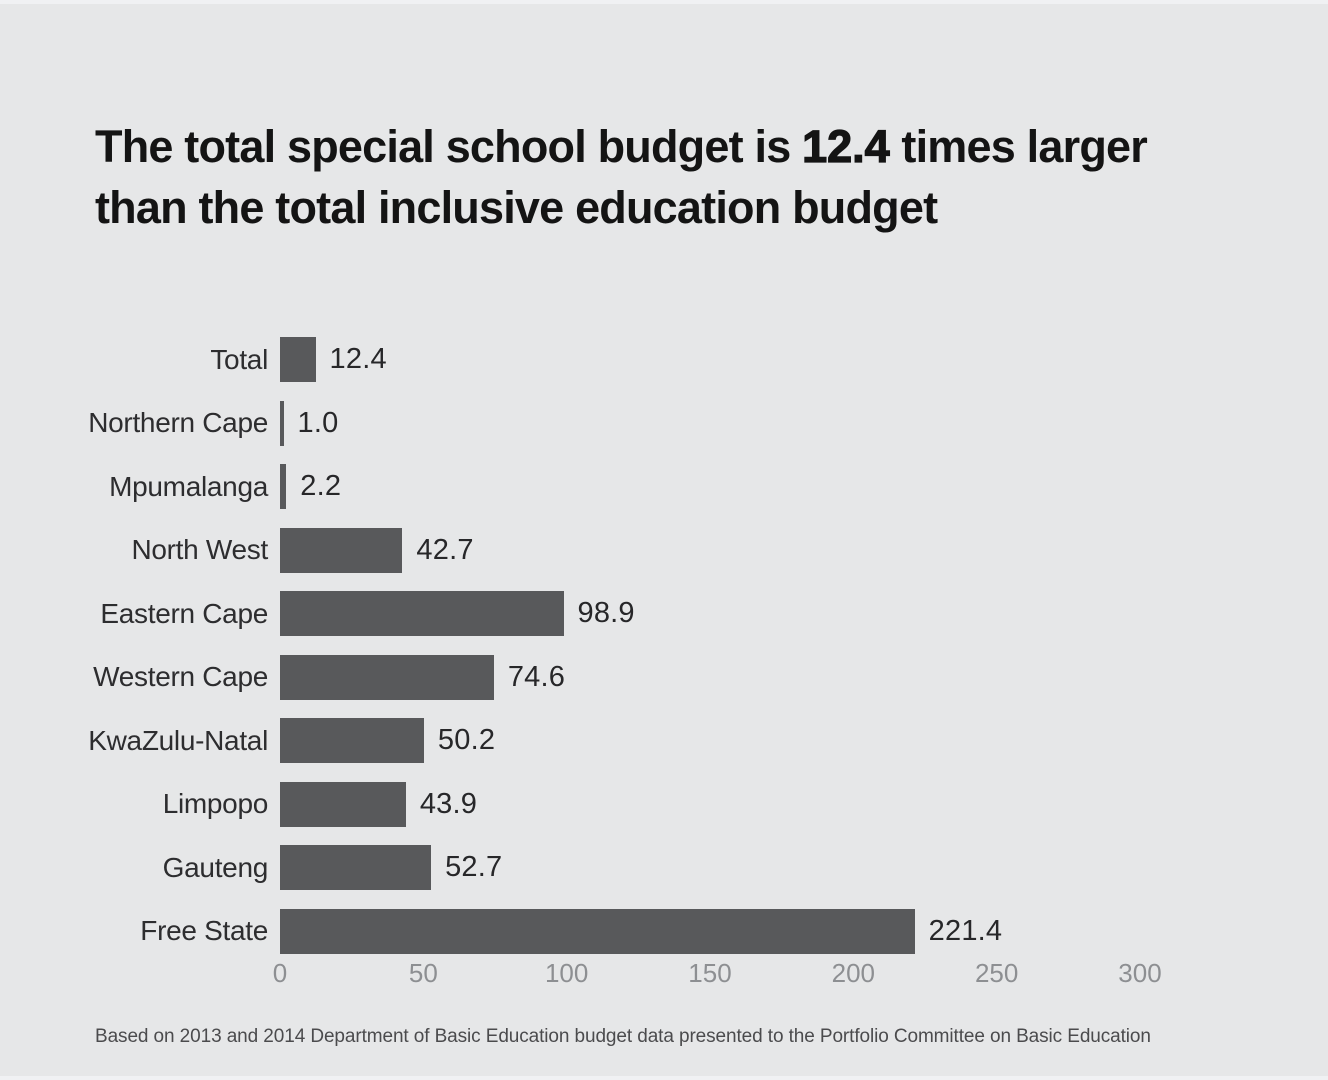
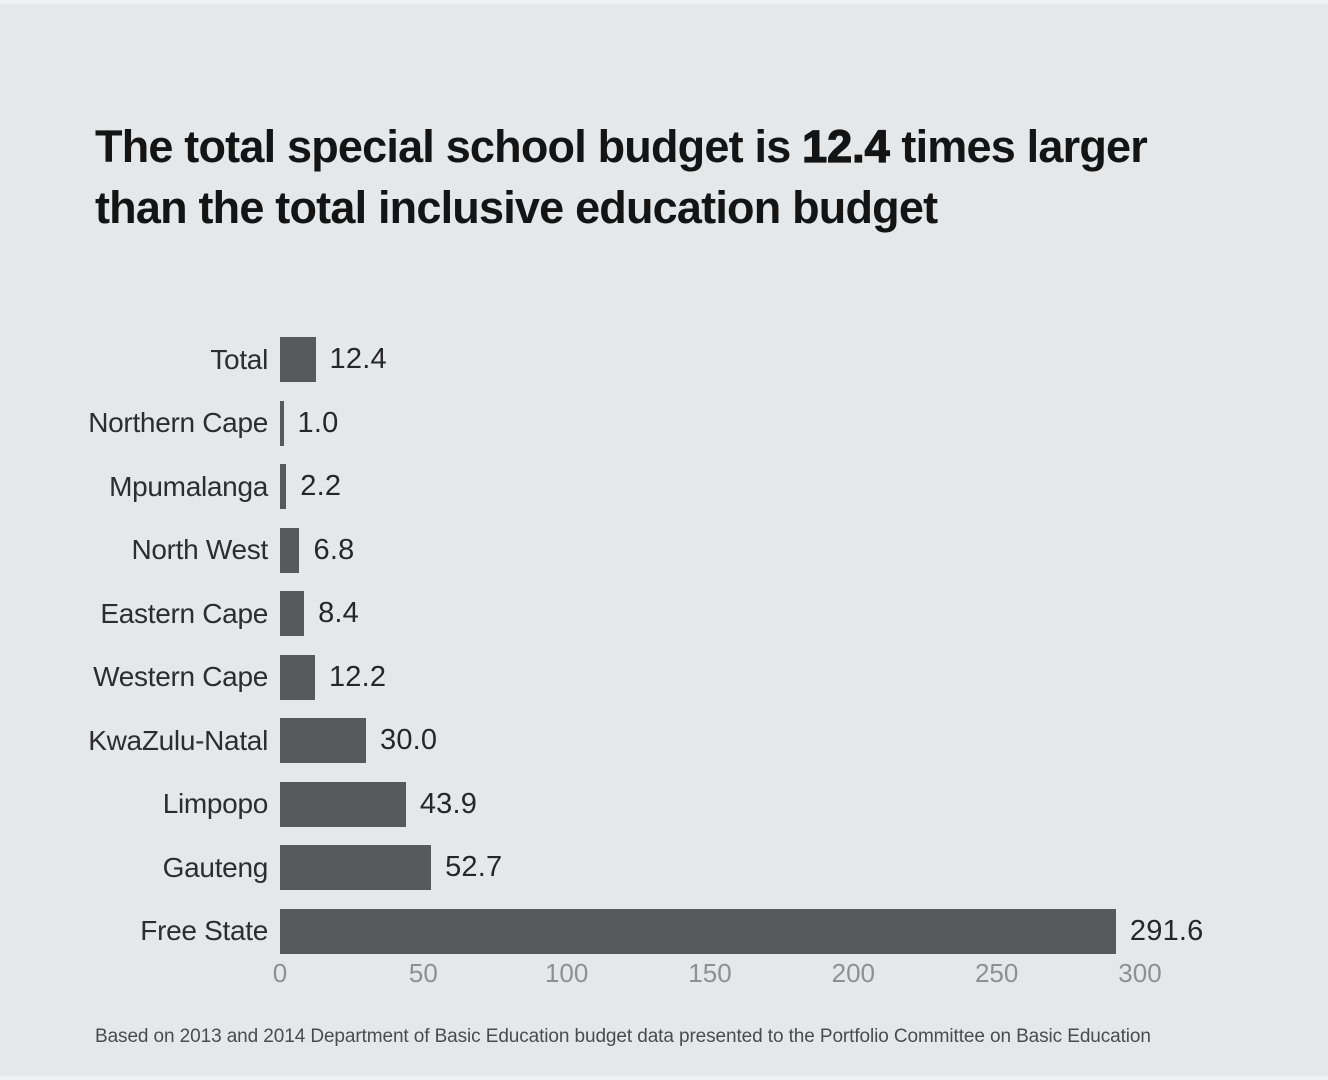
North West: 42.7 -> 6.8
Eastern Cape: 98.9 -> 8.4
Western Cape: 74.6 -> 12.2
KwaZulu-Natal: 50.2 -> 30.0
Free State: 221.4 -> 291.6
